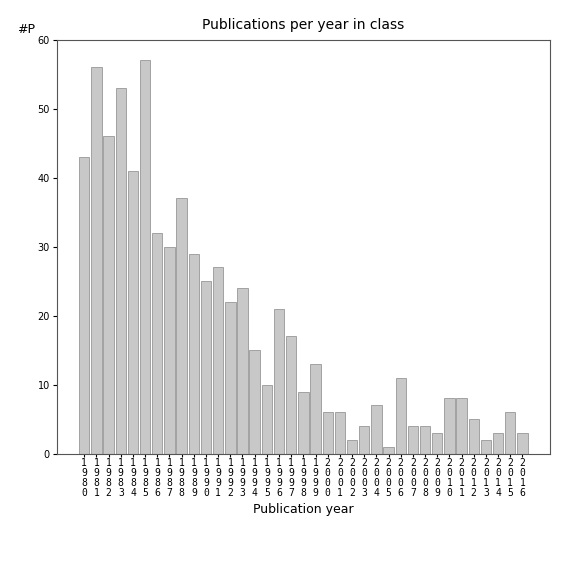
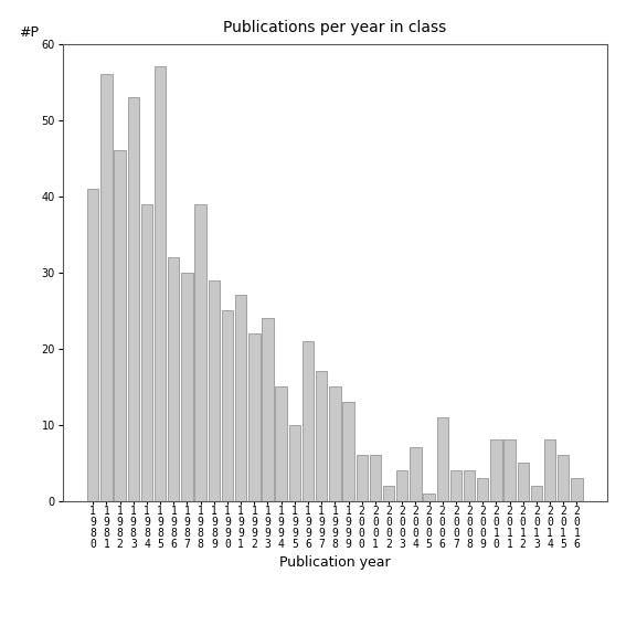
1 9 8 0: 43 -> 41
1 9 8 4: 41 -> 39
1 9 8 8: 37 -> 39
1 9 9 8: 9 -> 15
2 0 1 4: 3 -> 8
